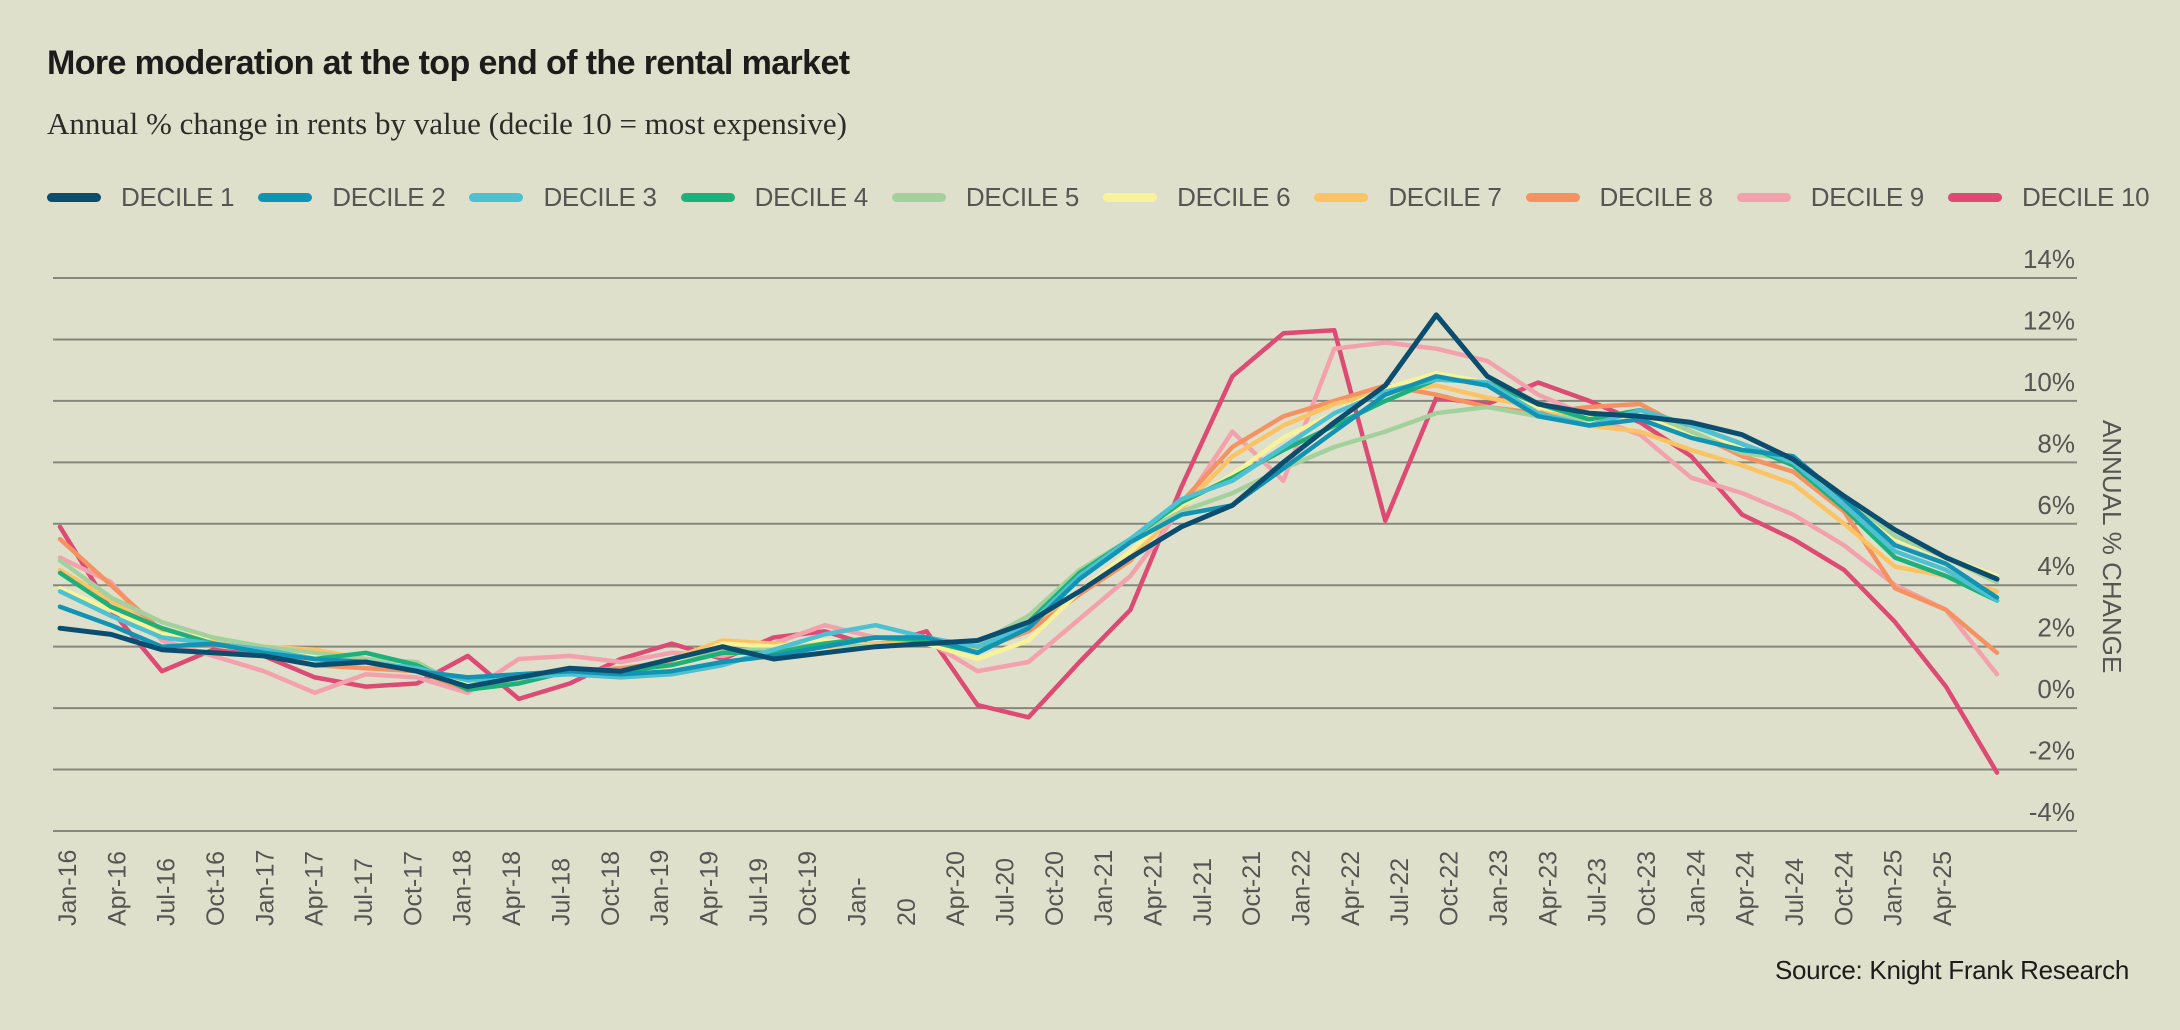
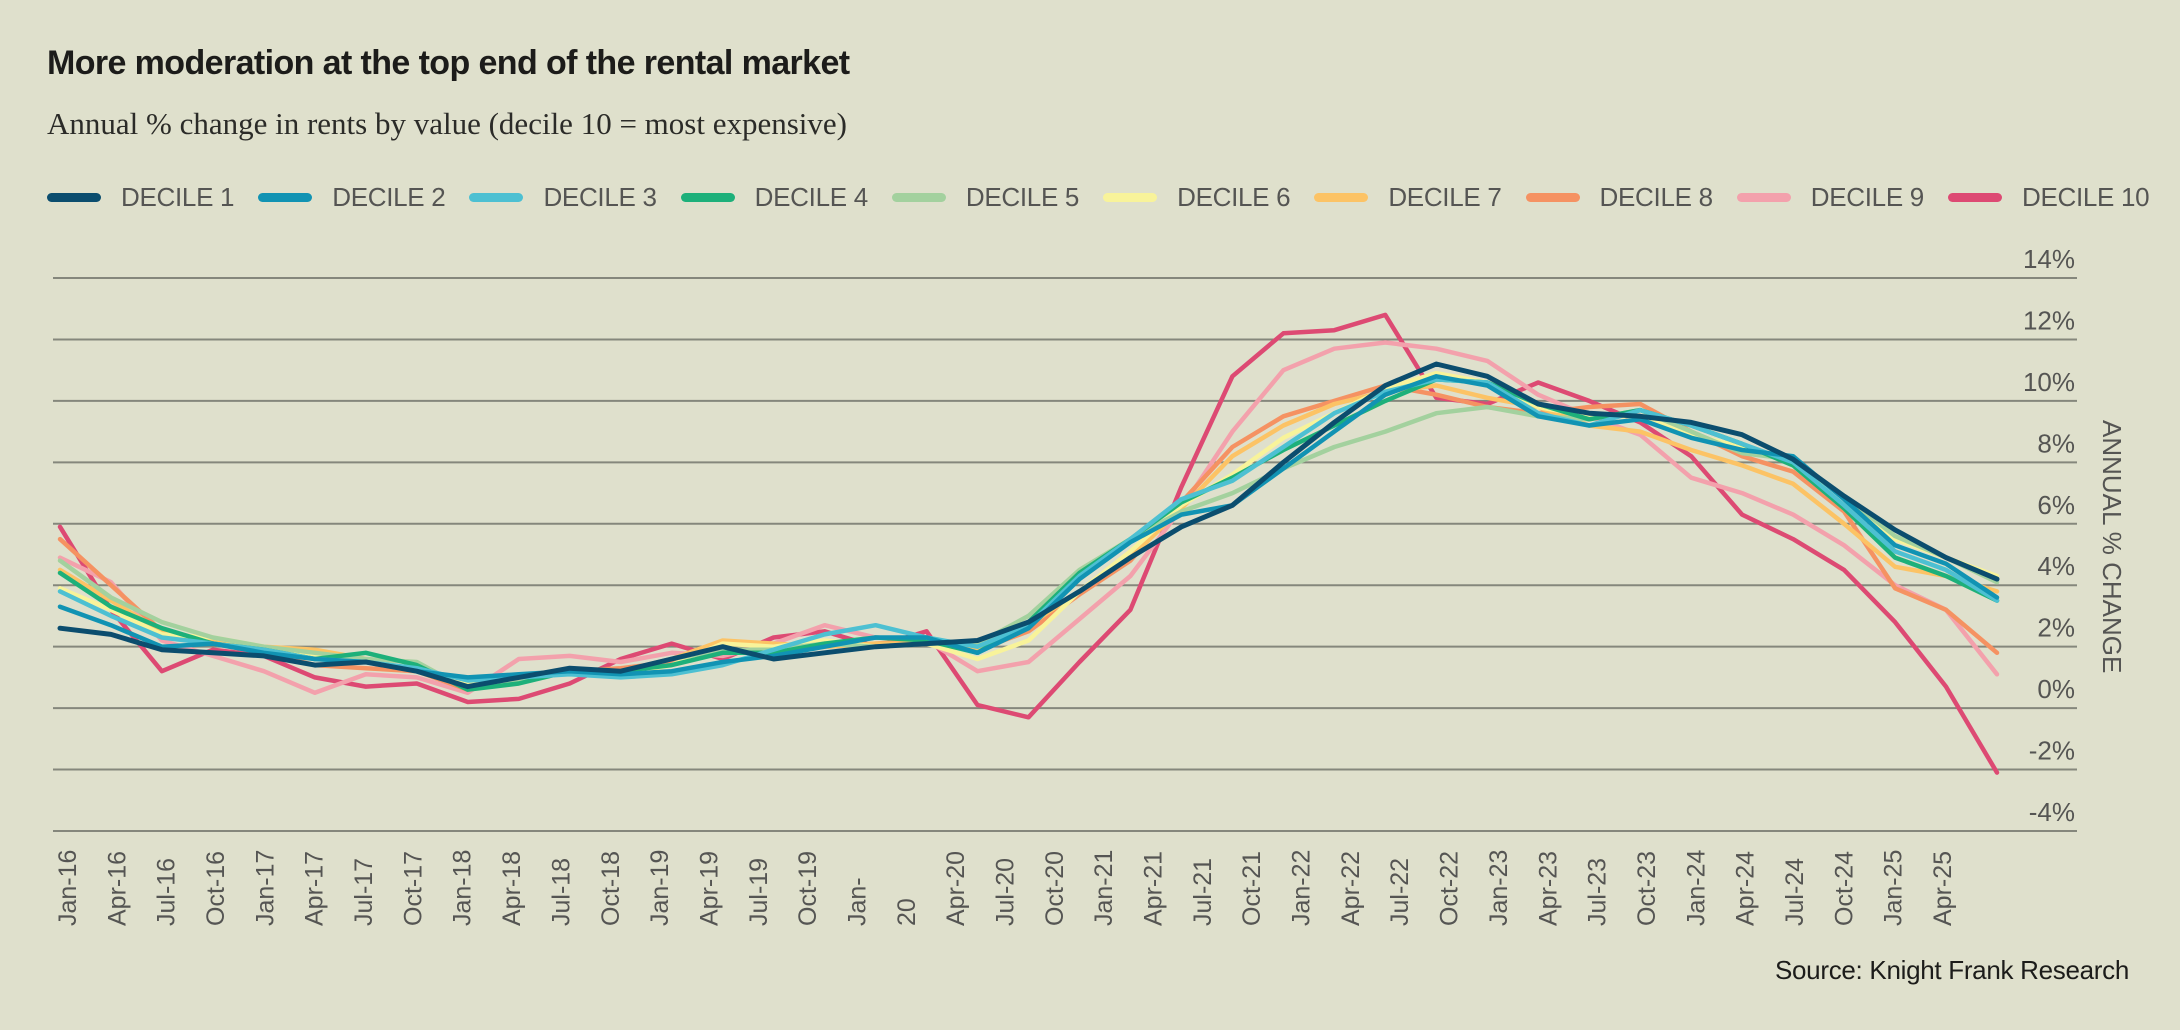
DECILE 10/Jan-18: 1.7% -> 0.2%
DECILE 9/Jan-22: 7.4% -> 11.0%
DECILE 10/Jul-22: 6.1% -> 12.8%
DECILE 1/Oct-22: 12.8% -> 11.2%
